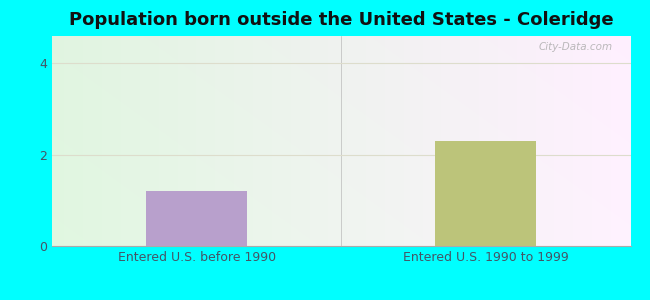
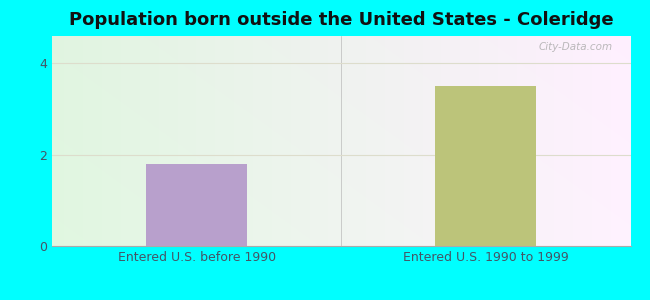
Entered U.S. before 1990: 1.2 -> 1.8
Entered U.S. 1990 to 1999: 2.3 -> 3.5
